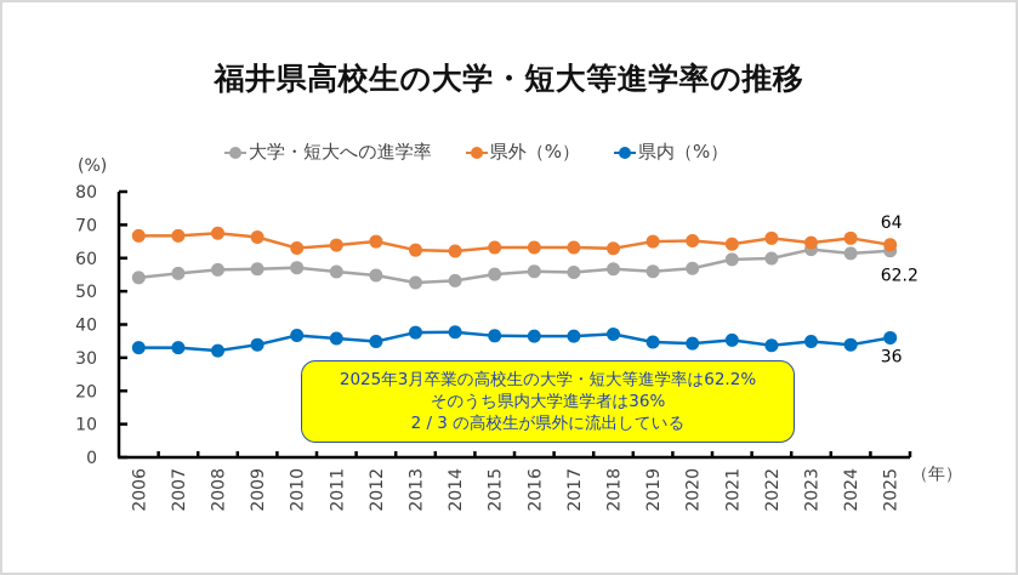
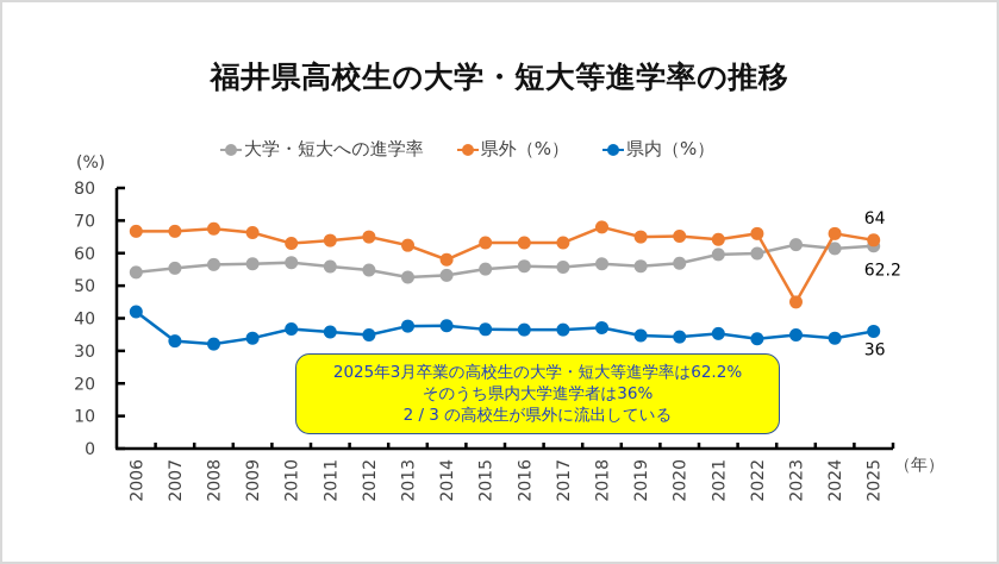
県内（%）/2006: 33 -> 42
県外（%）/2014: 62 -> 58
県外（%）/2018: 63 -> 68
県外（%）/2023: 65 -> 45
